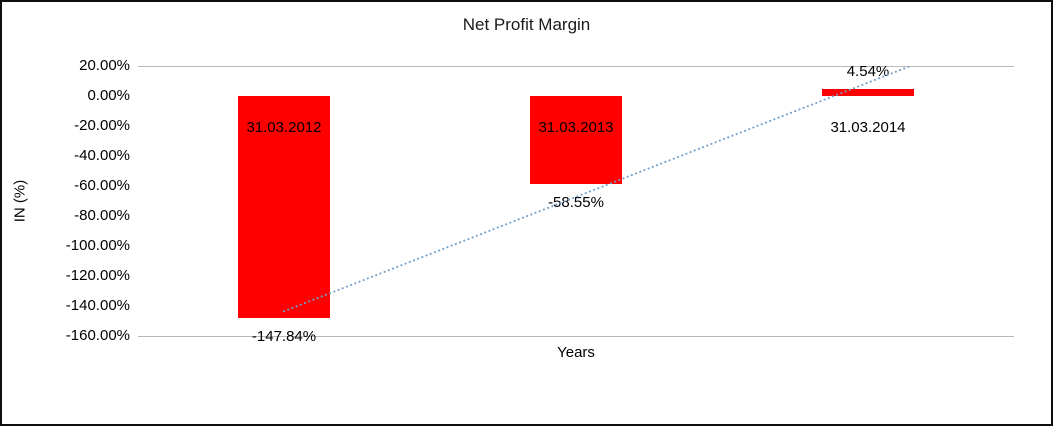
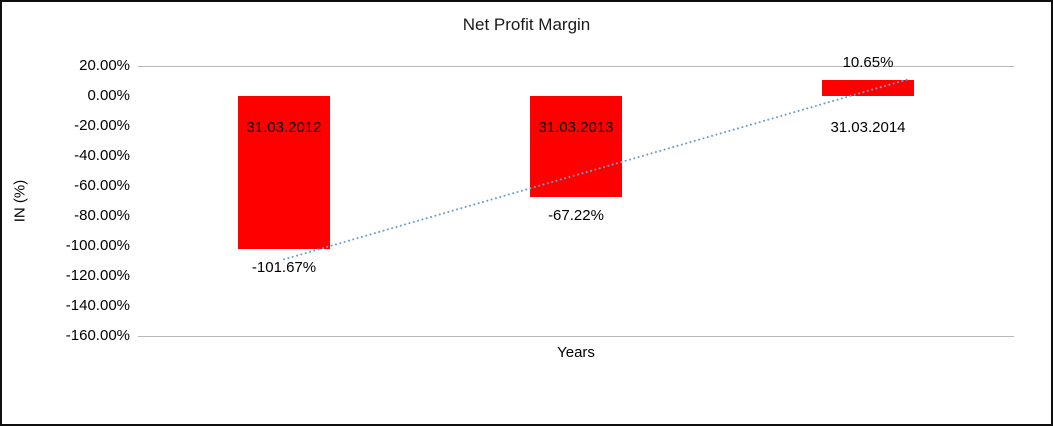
31.03.2012: -147.84% -> -101.67%
31.03.2013: -58.55% -> -67.22%
31.03.2014: 4.54% -> 10.65%
